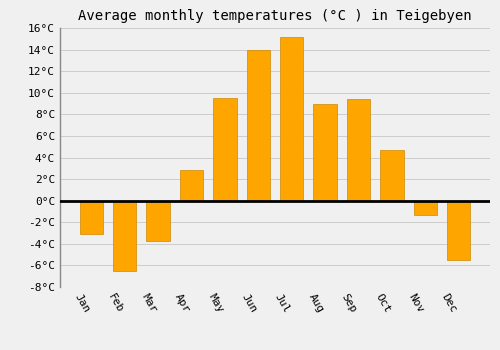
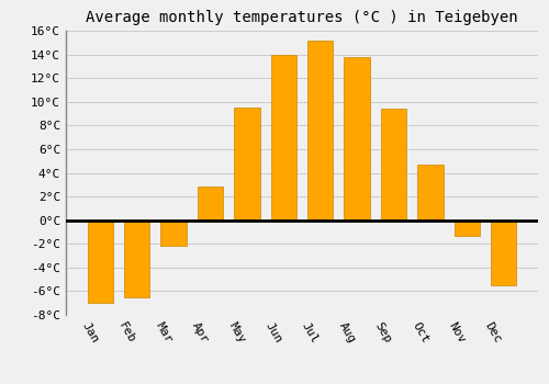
Jan: -3.1°C -> -7.0°C
Mar: -3.7°C -> -2.2°C
Aug: 9.0°C -> 13.8°C
